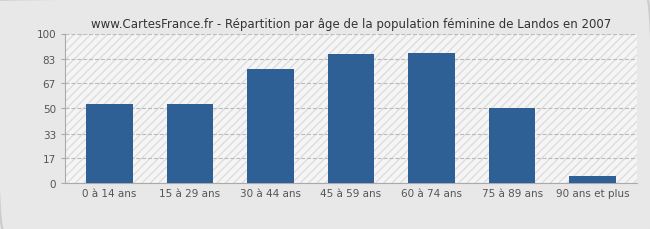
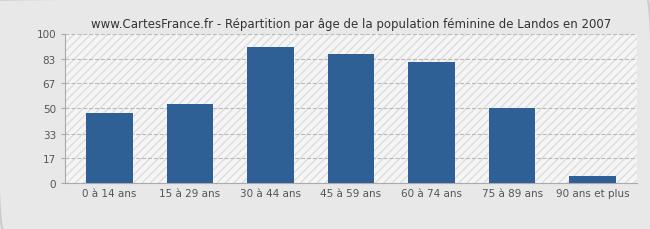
0 à 14 ans: 53 -> 47
30 à 44 ans: 76 -> 91
60 à 74 ans: 87 -> 81
